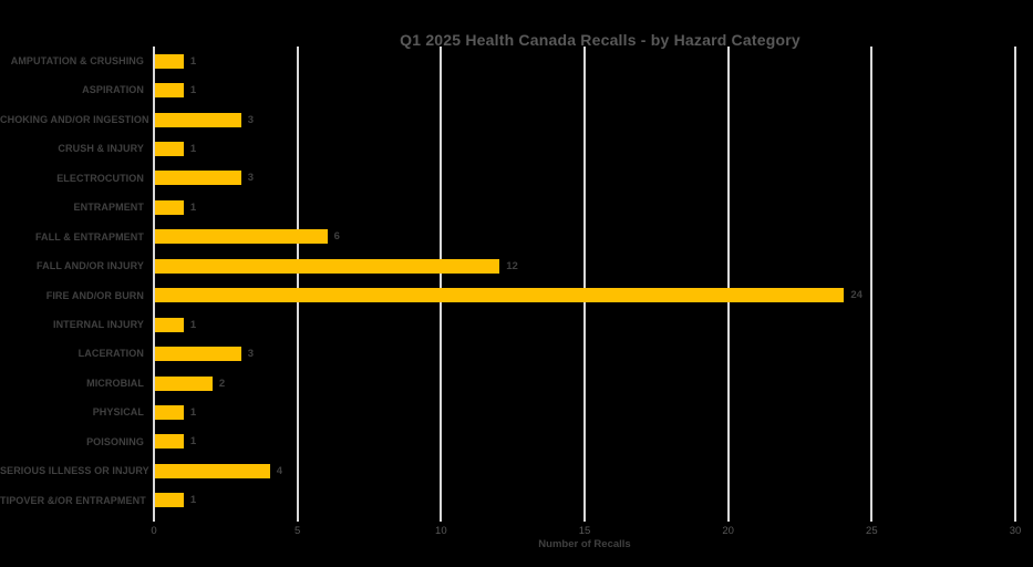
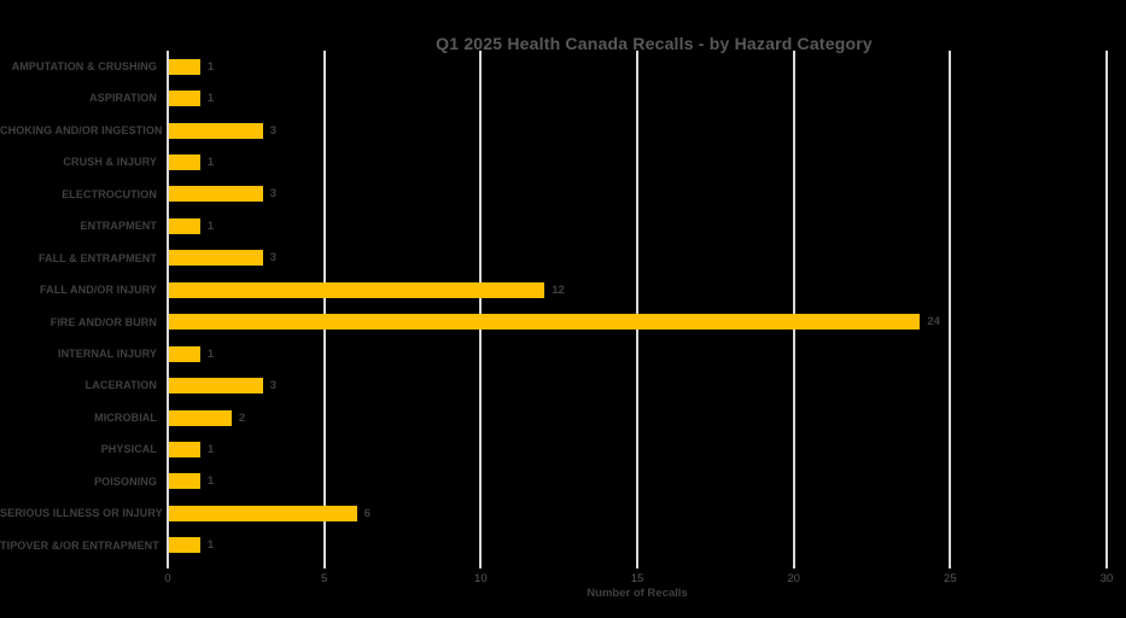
FALL & ENTRAPMENT: 6 -> 3
SERIOUS ILLNESS OR INJURY: 4 -> 6
